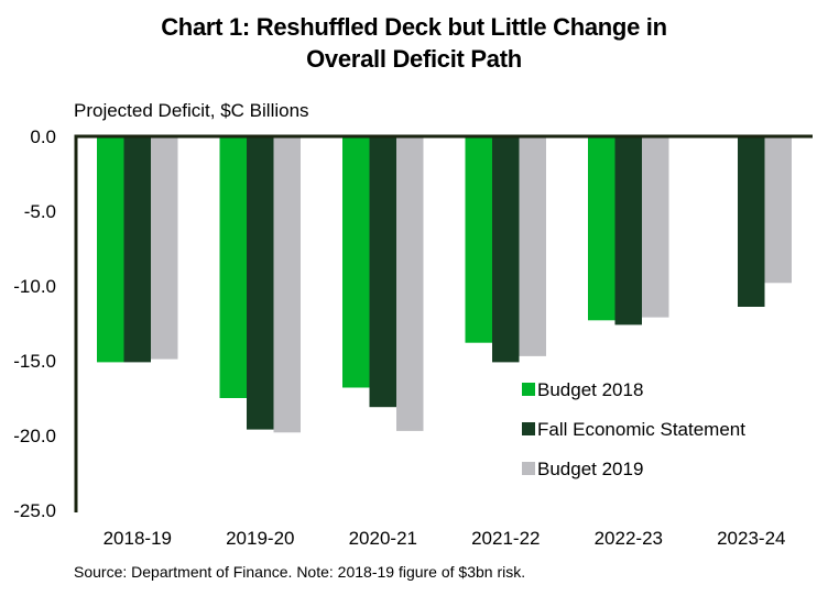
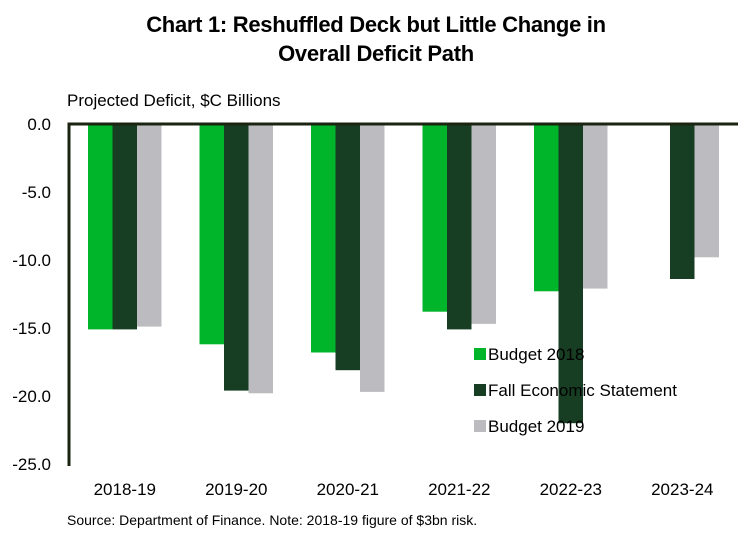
Budget 2018/2019-20: -17.5 -> -16.2
Fall Economic Statement/2022-23: -12.6 -> -22.0
